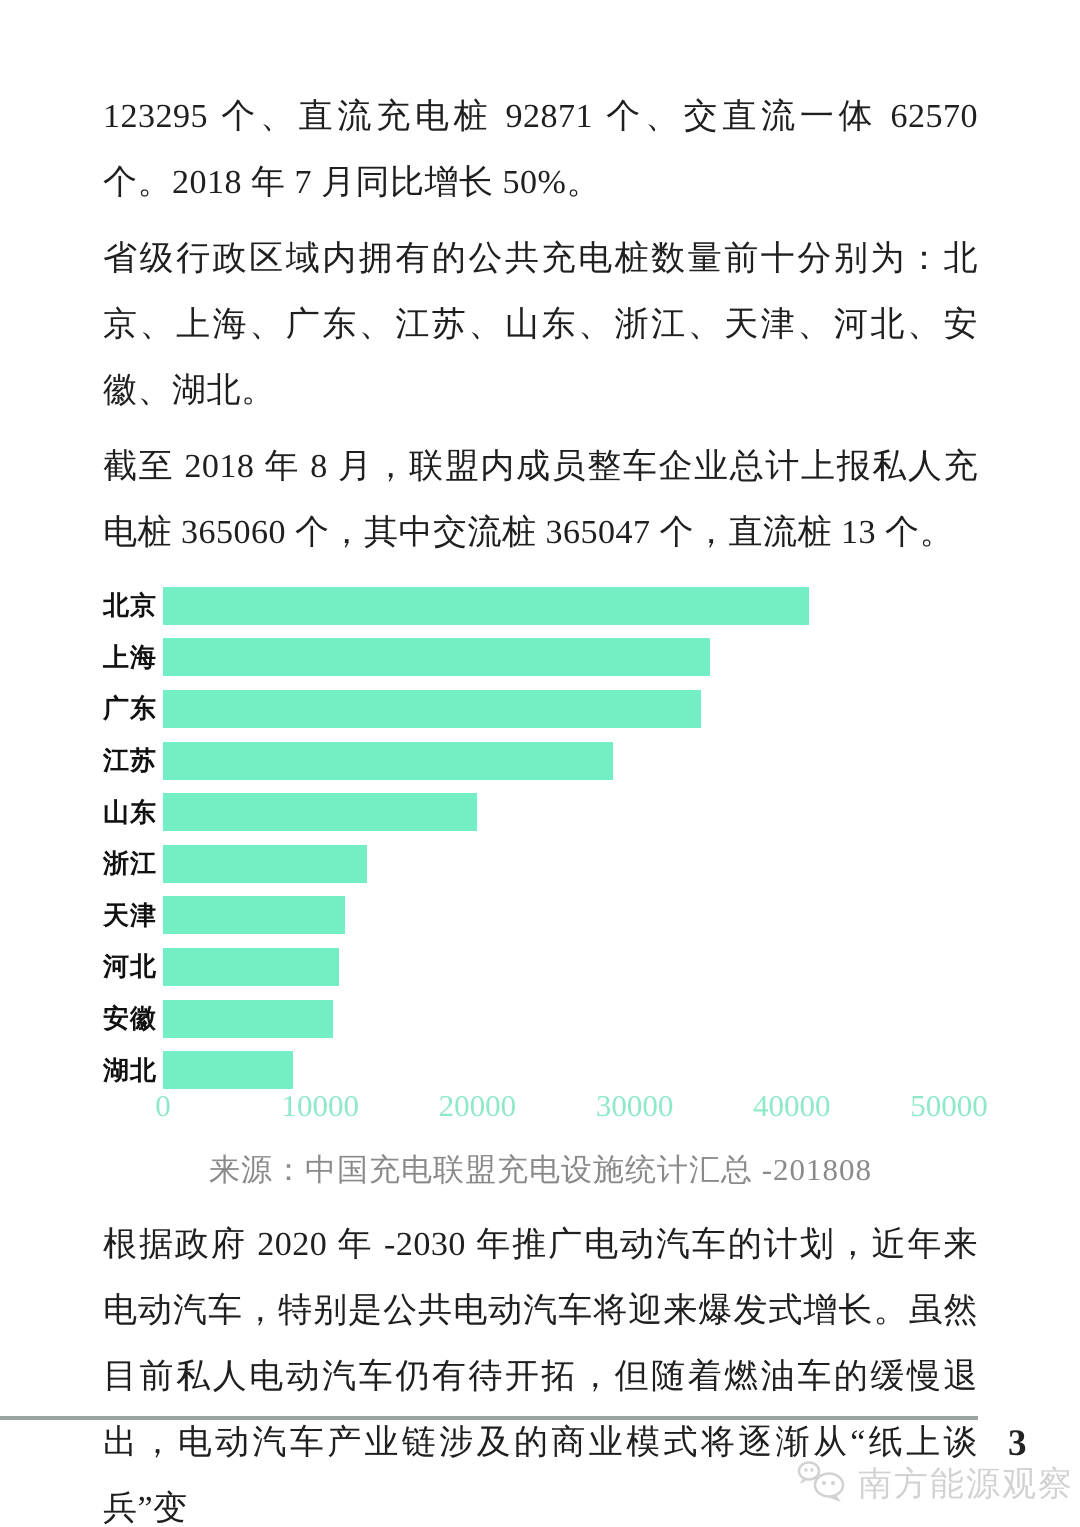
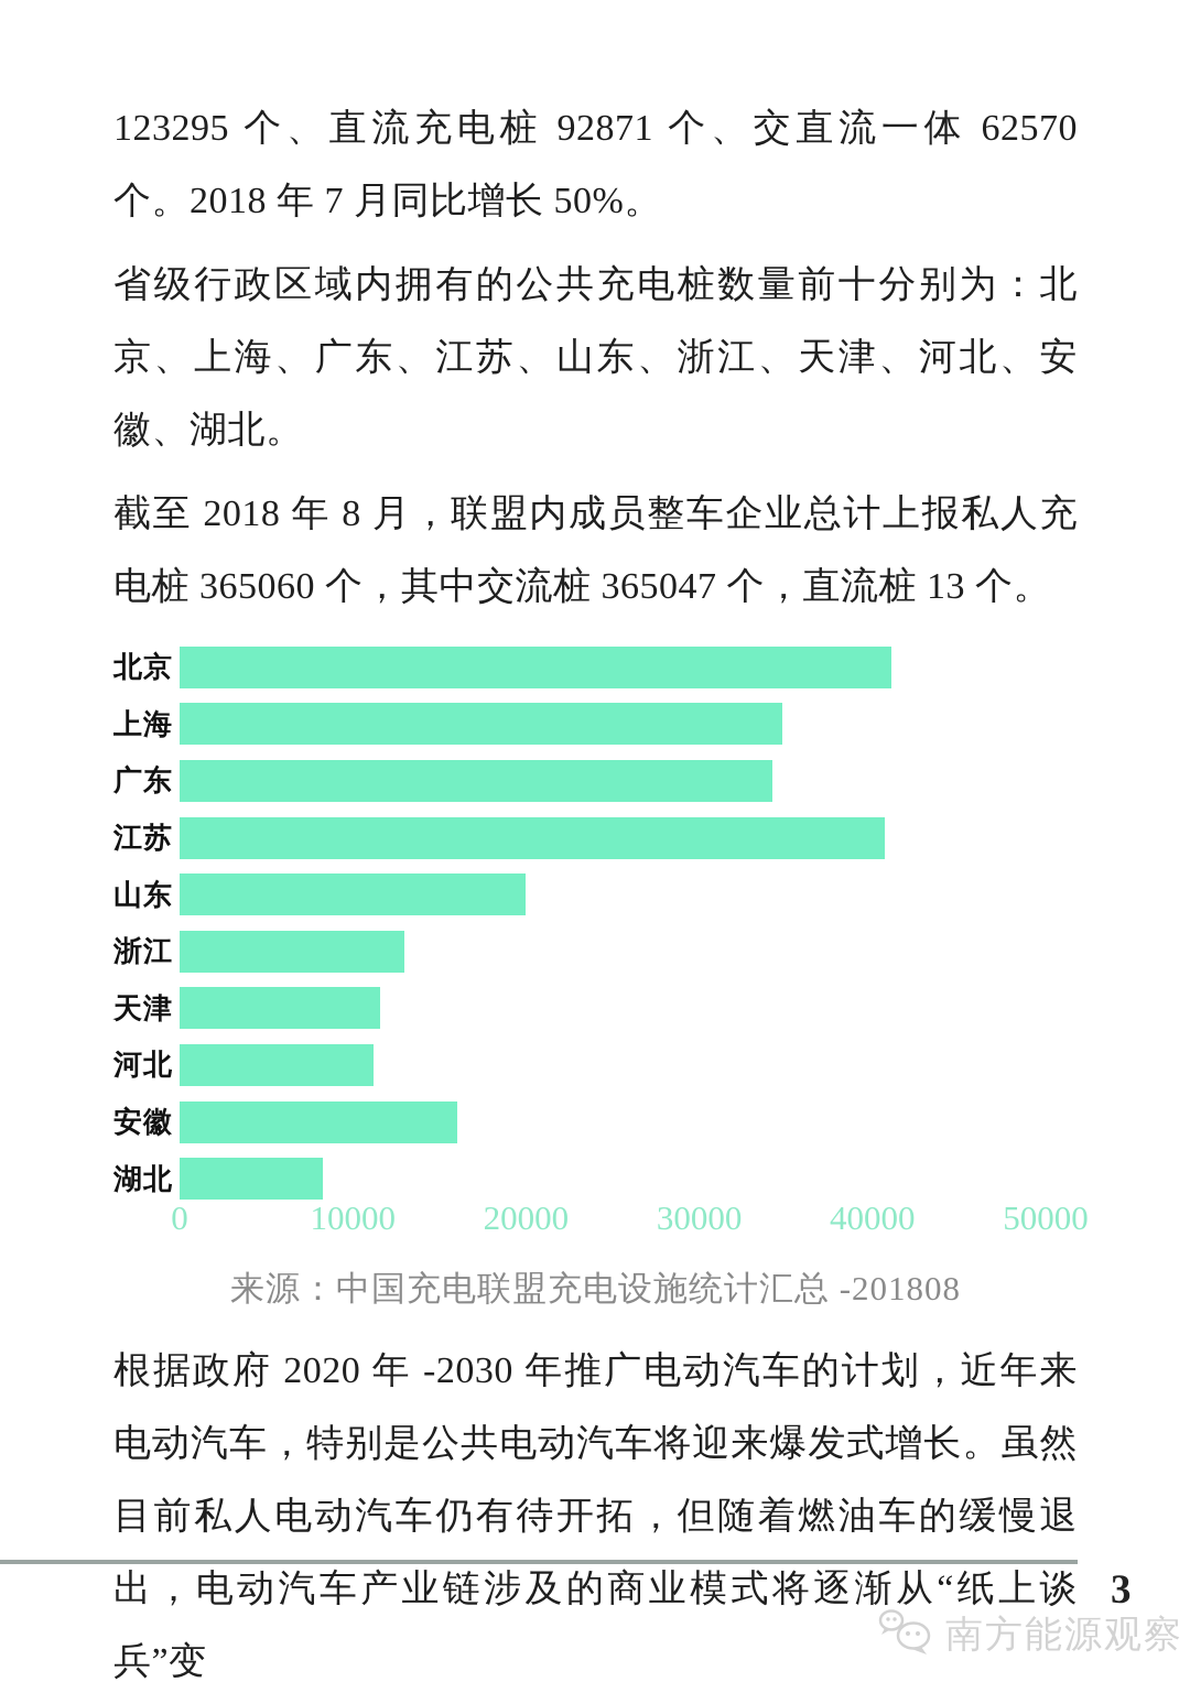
江苏: 28600 -> 40700
安徽: 10800 -> 16000
